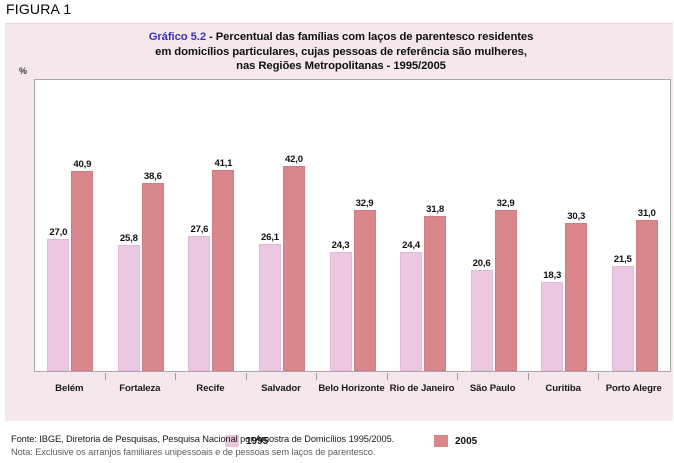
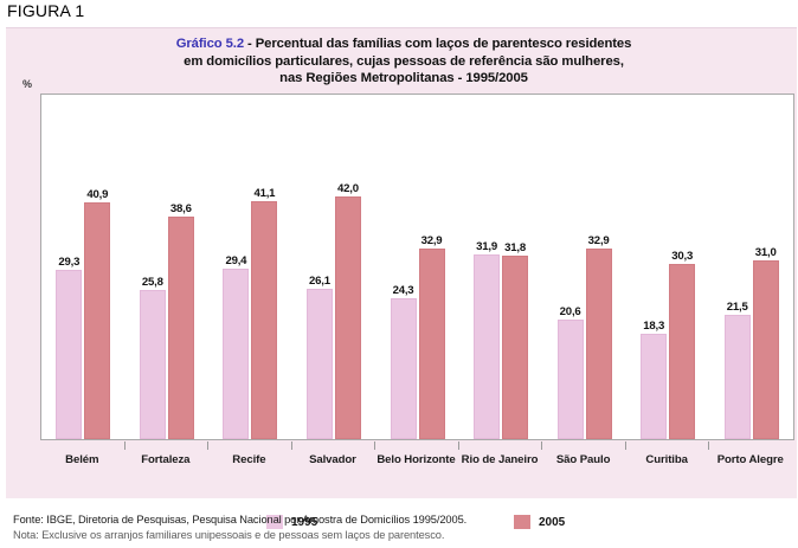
1995/Belém: 27,0 -> 29,3
1995/Recife: 27,6 -> 29,4
1995/Rio de Janeiro: 24,4 -> 31,9
